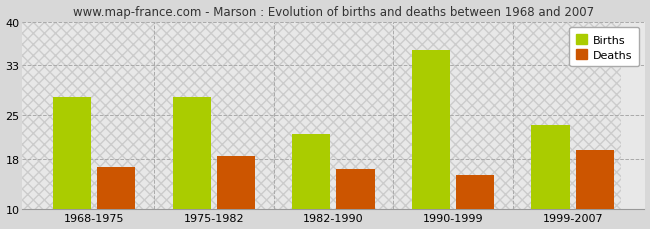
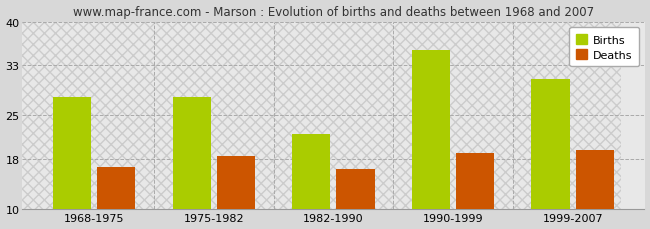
Deaths/1990-1999: 15.5 -> 19.0
Births/1999-2007: 23.5 -> 30.8
